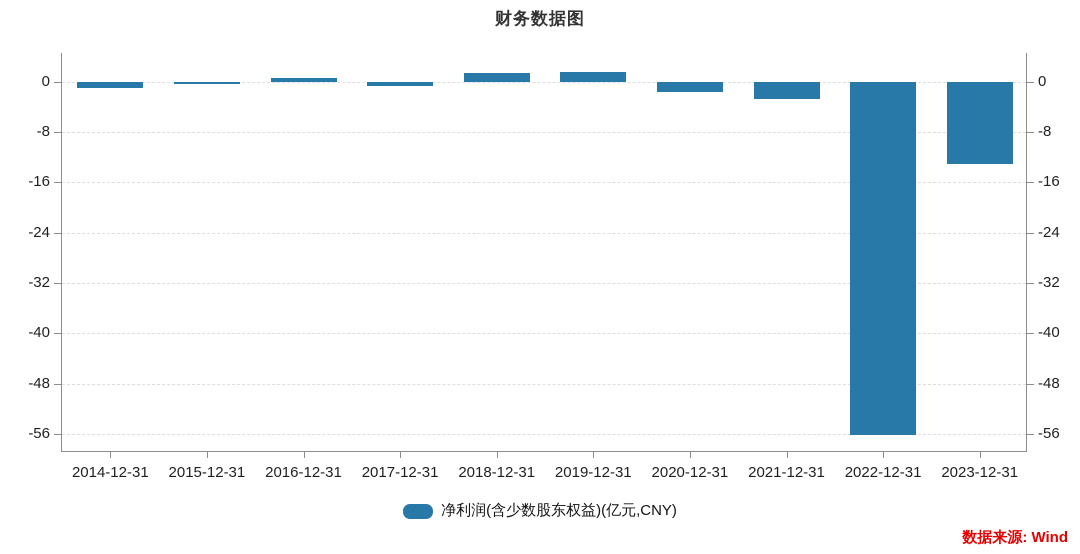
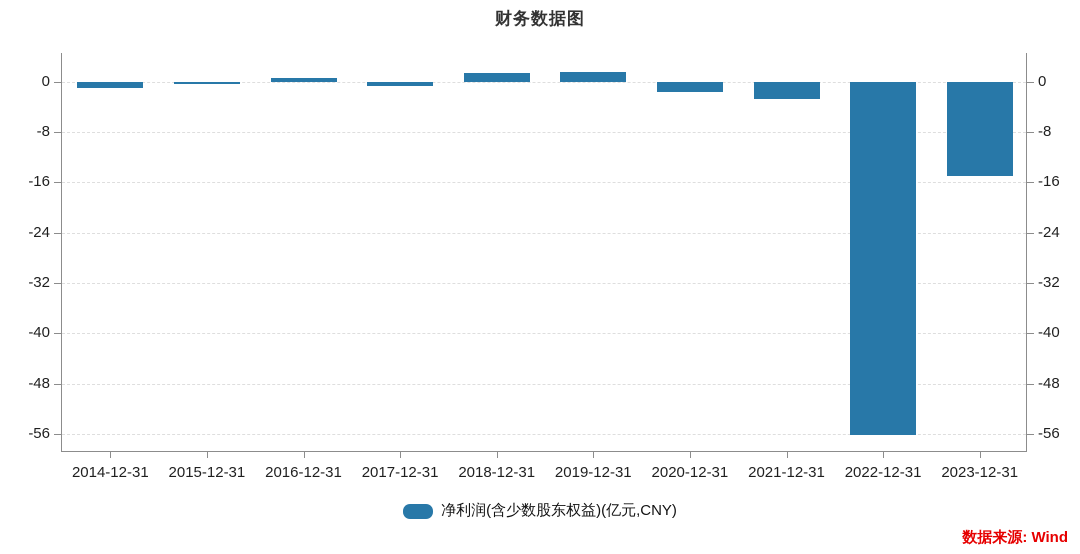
2023-12-31: -13 -> -15
